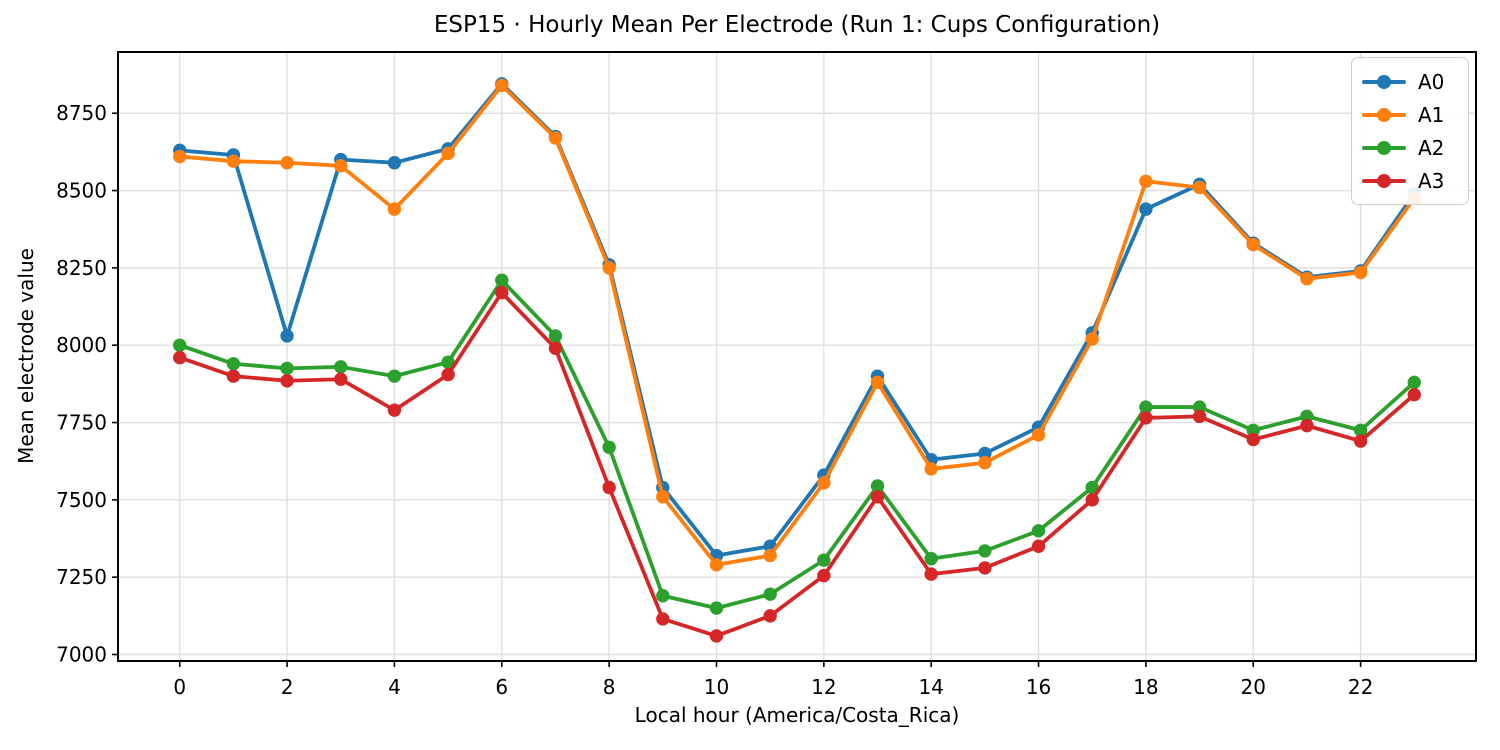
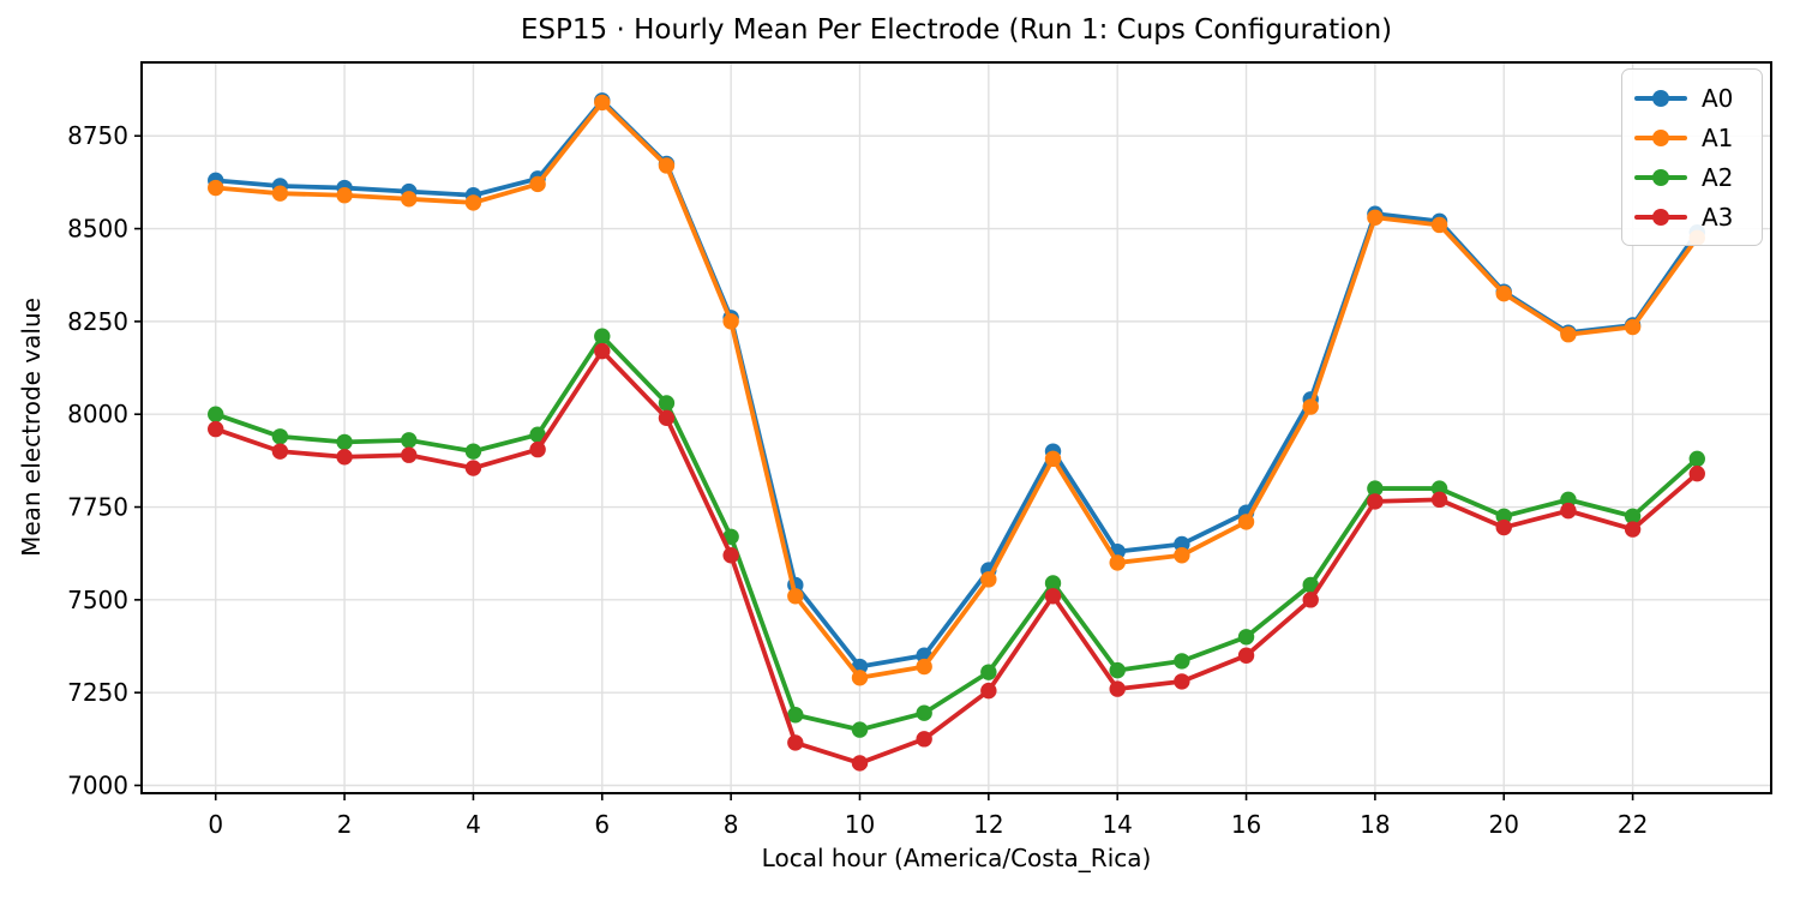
A0/2: 8030 -> 8610
A1/4: 8440 -> 8570
A3/4: 7790 -> 7860
A3/8: 7540 -> 7620
A0/18: 8440 -> 8540
